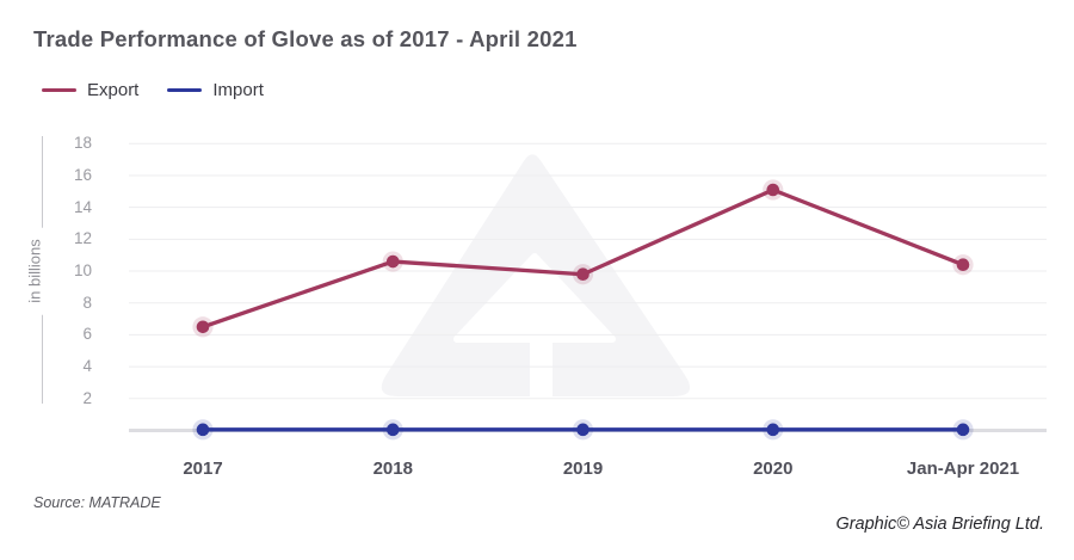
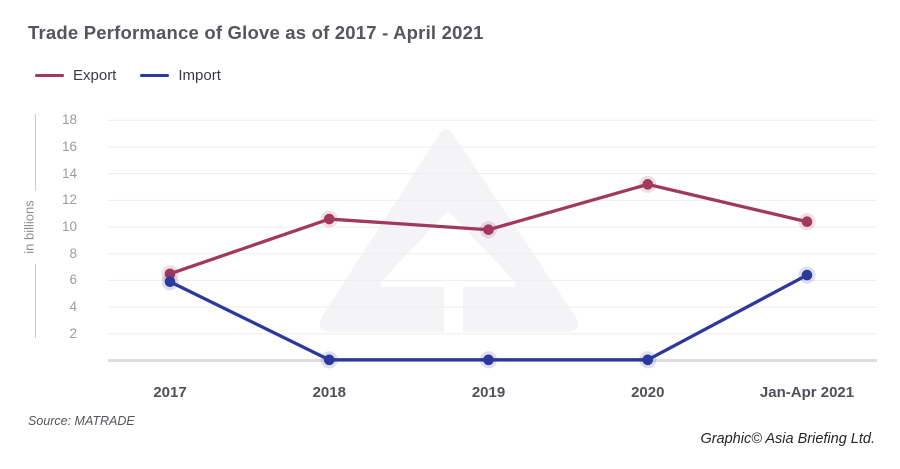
Import/2017: 0.1 -> 5.9
Export/2020: 15.1 -> 13.2
Import/Jan-Apr 2021: 0.1 -> 6.4
